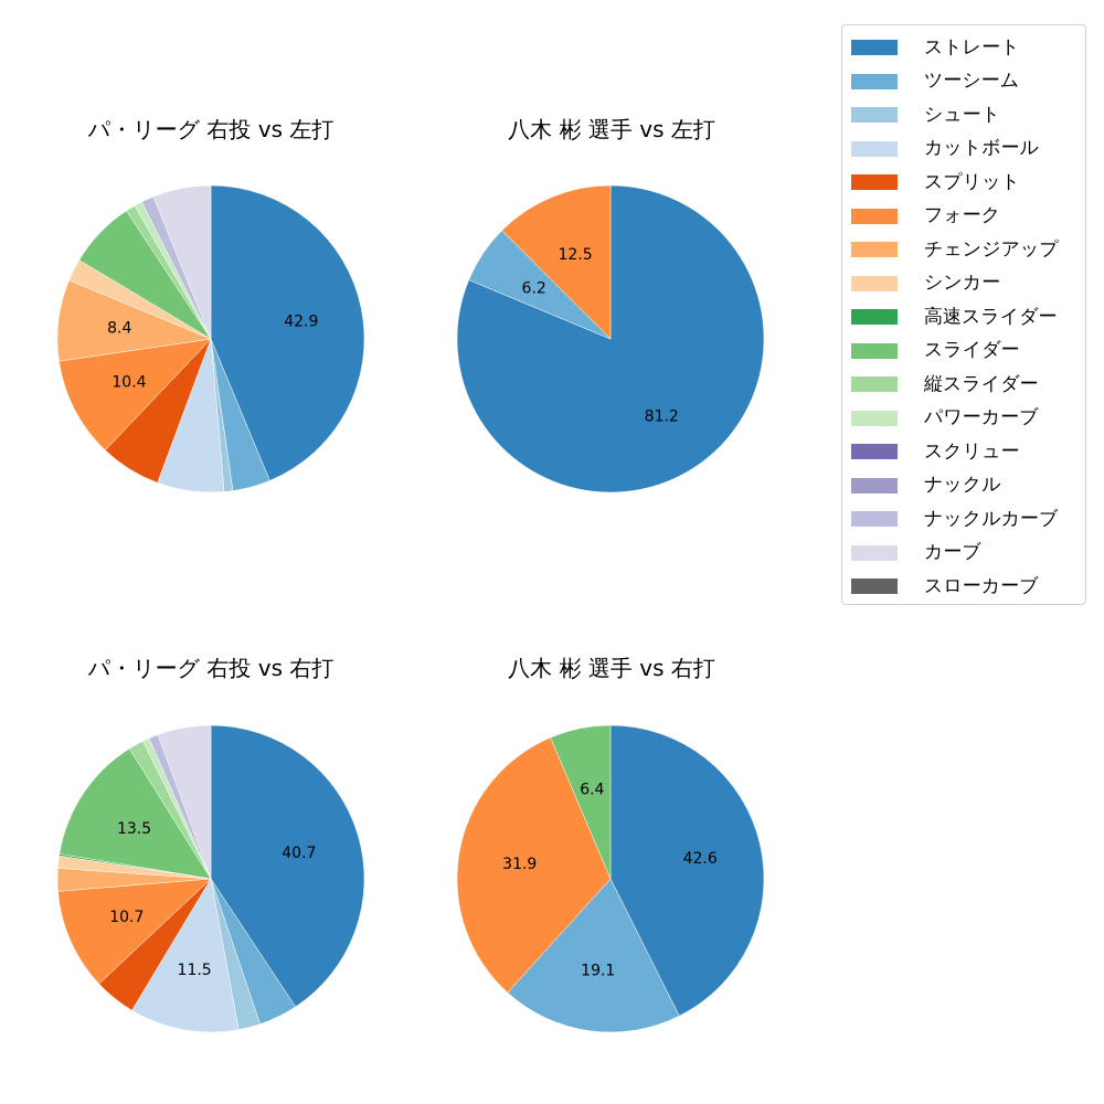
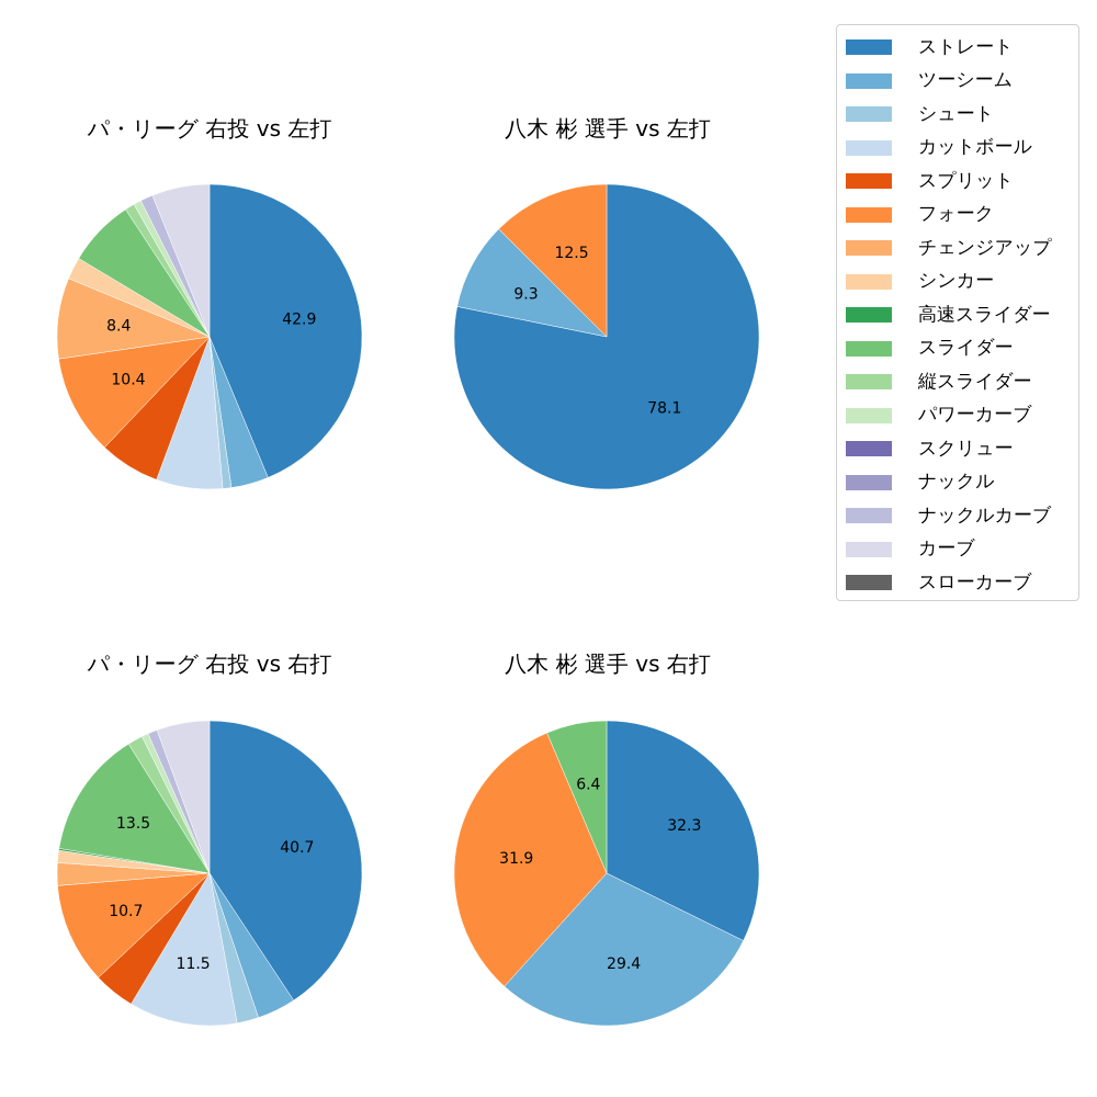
八木 彬 選手 vs 左打/ストレート: 81.2 -> 78.1
八木 彬 選手 vs 左打/ツーシーム: 6.2 -> 9.3
八木 彬 選手 vs 右打/ストレート: 42.6 -> 32.3
八木 彬 選手 vs 右打/ツーシーム: 19.1 -> 29.4
